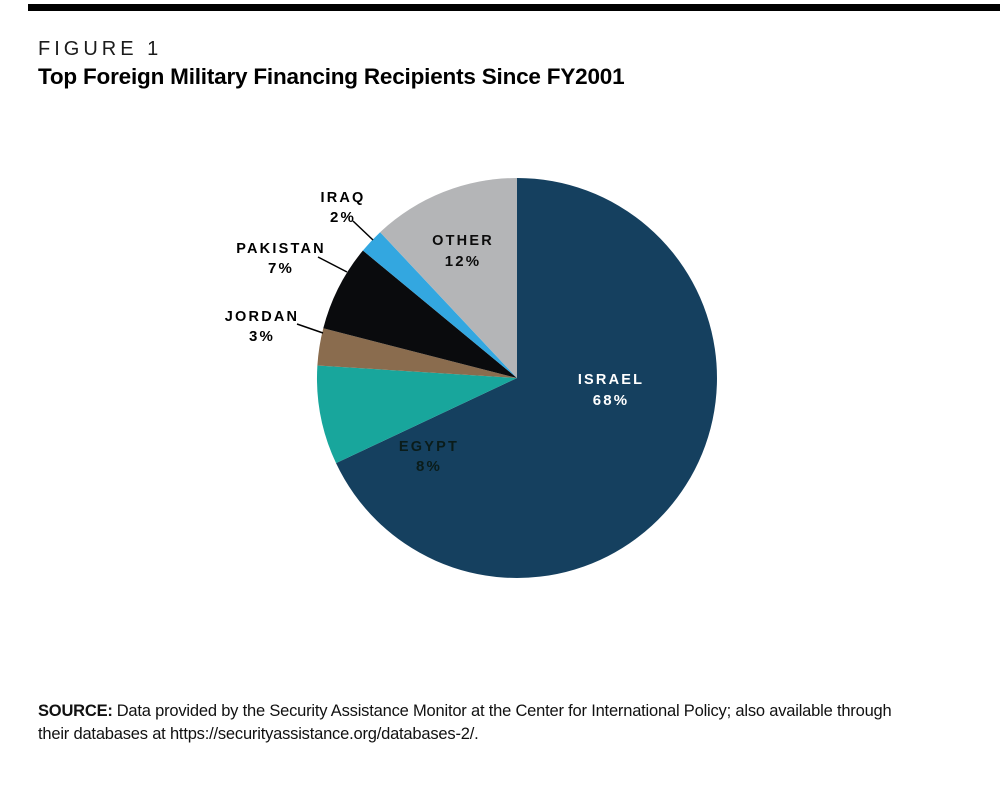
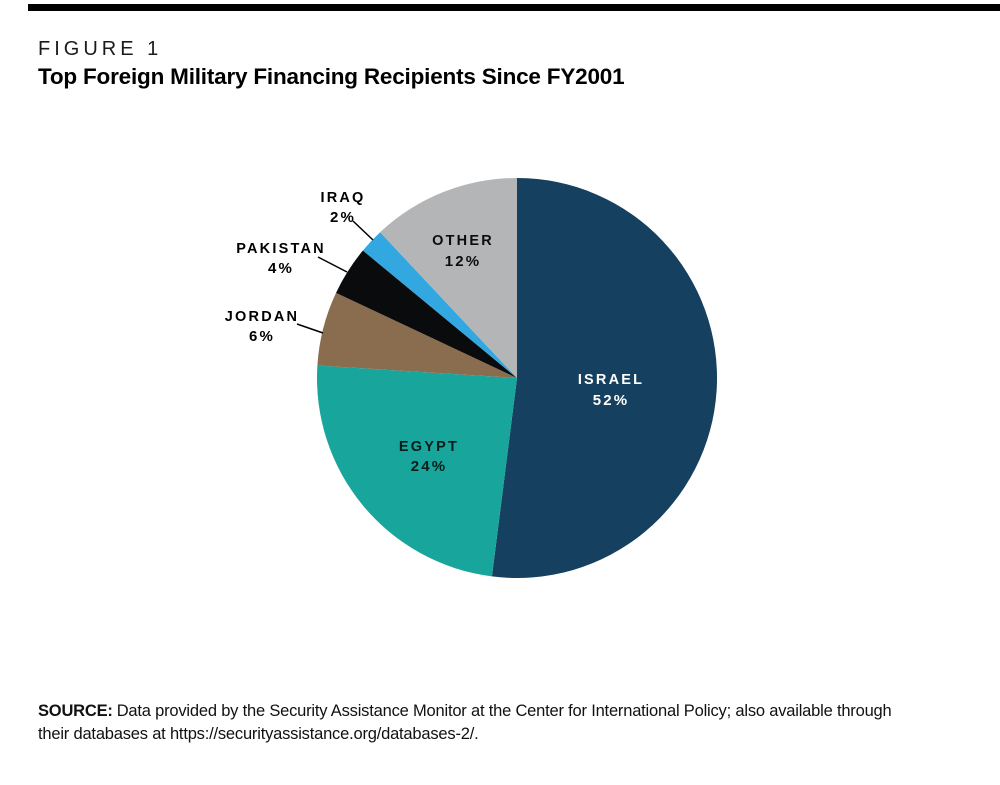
ISRAEL: 68% -> 52%
EGYPT: 8% -> 24%
JORDAN: 3% -> 6%
PAKISTAN: 7% -> 4%
